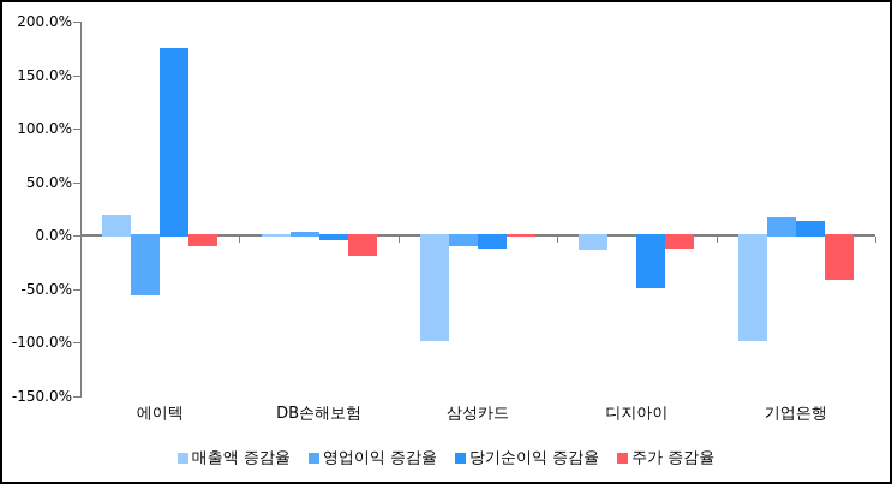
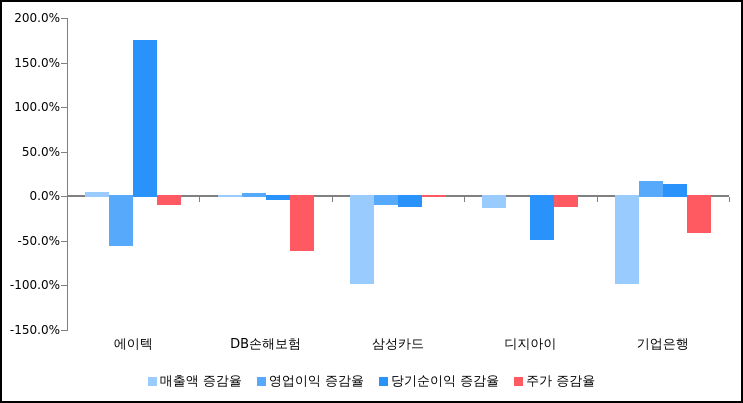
매출액 증감율/에이텍: 20% -> 10%
주가 증감율/DB손해보험: -20% -> -60%
